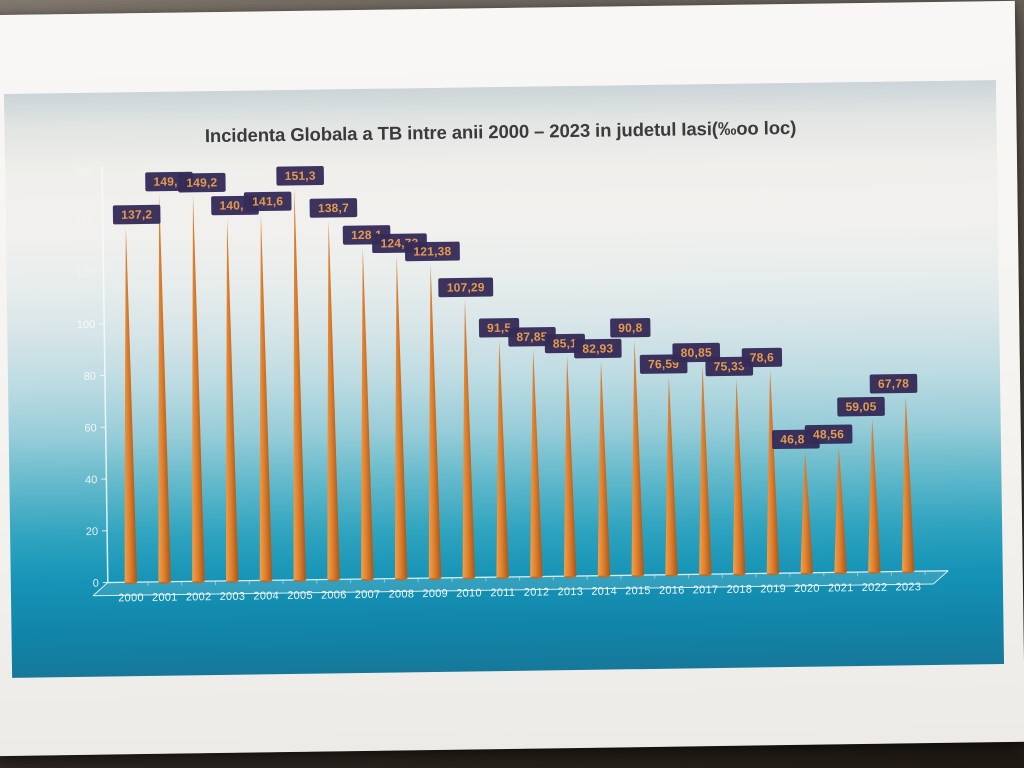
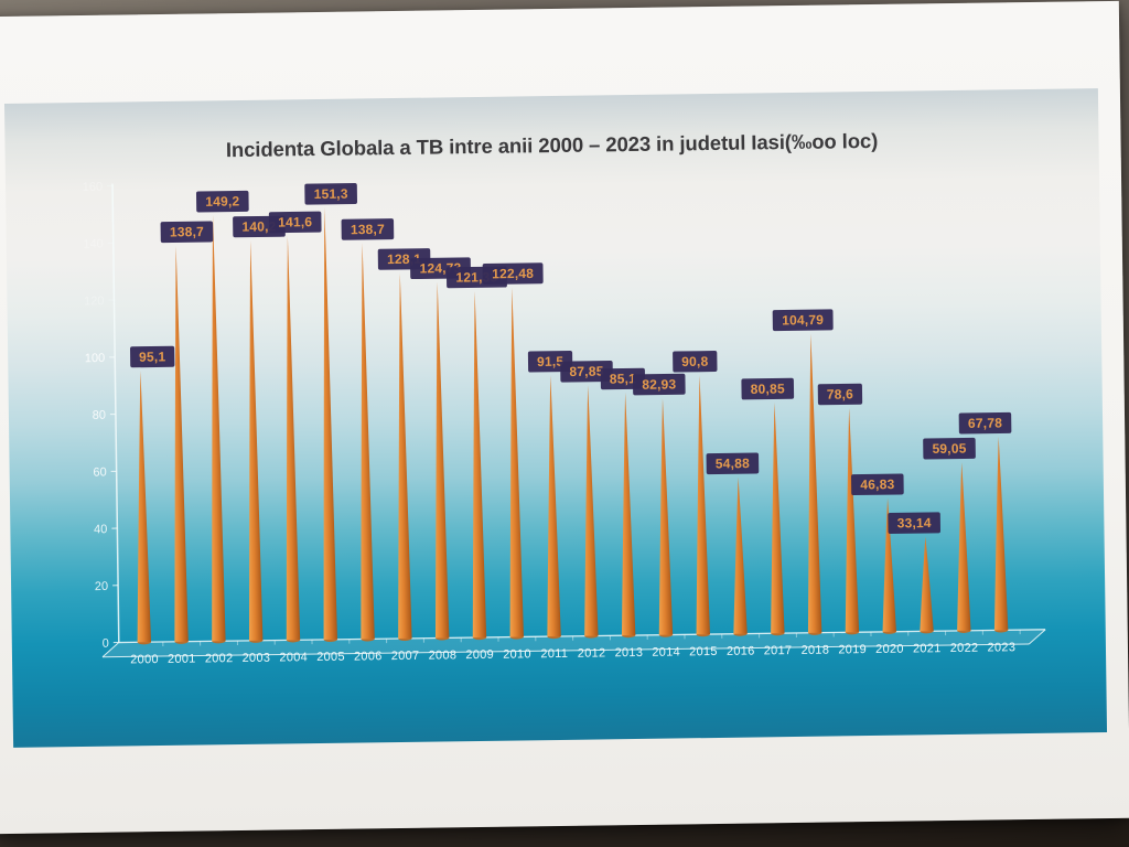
2000: 137,2 -> 95,1
2001: 149,8 -> 138,7
2010: 107,29 -> 122,48
2016: 76,59 -> 54,88
2018: 75,33 -> 104,79
2021: 48,56 -> 33,14
